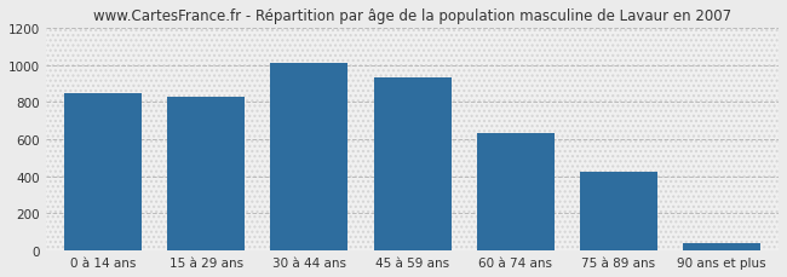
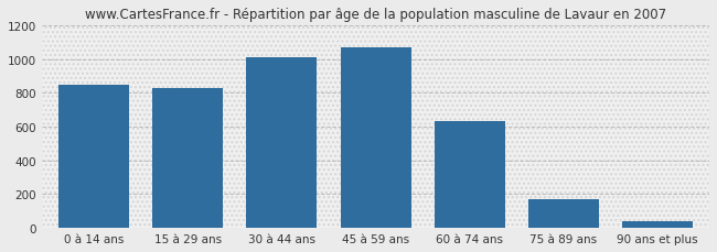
45 à 59 ans: 930 -> 1070
75 à 89 ans: 420 -> 170
